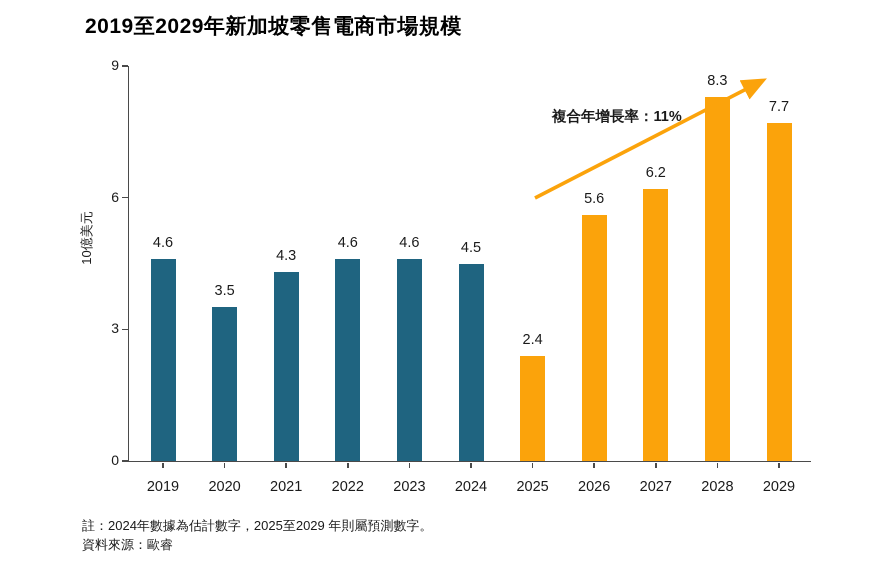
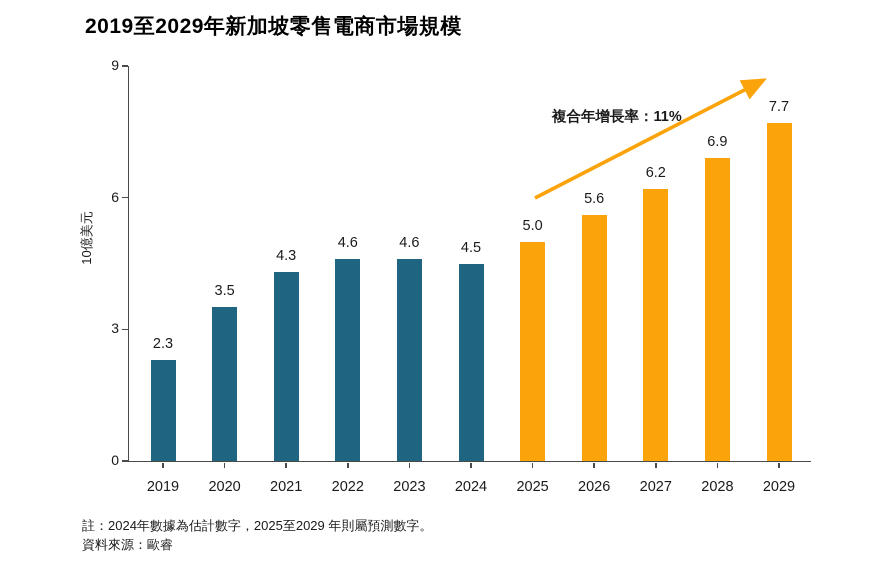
2019: 4.6 -> 2.3
2025: 2.4 -> 5.0
2028: 8.3 -> 6.9
